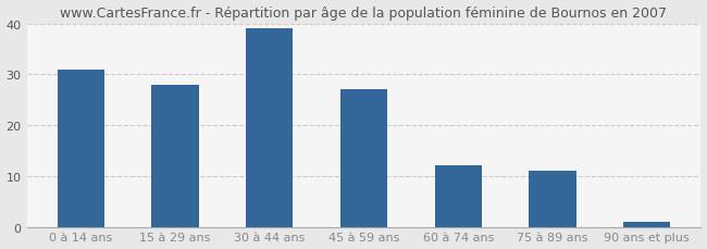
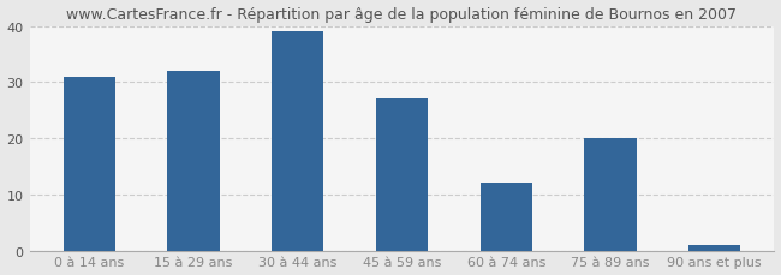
15 à 29 ans: 28 -> 32
75 à 89 ans: 11 -> 20
